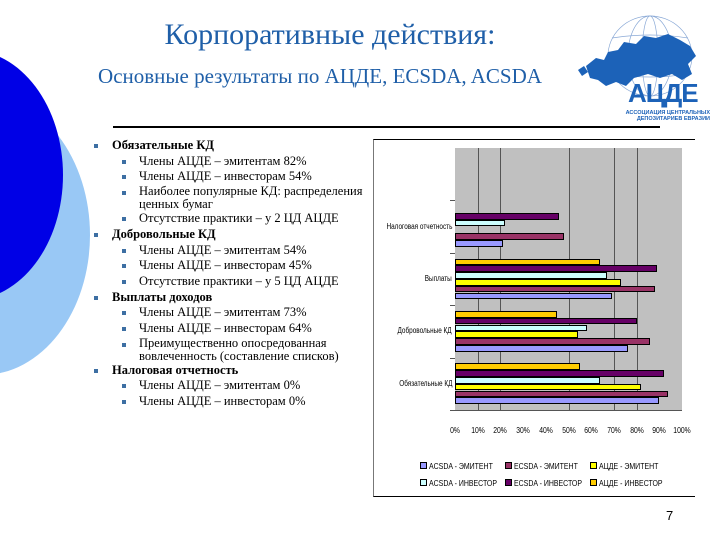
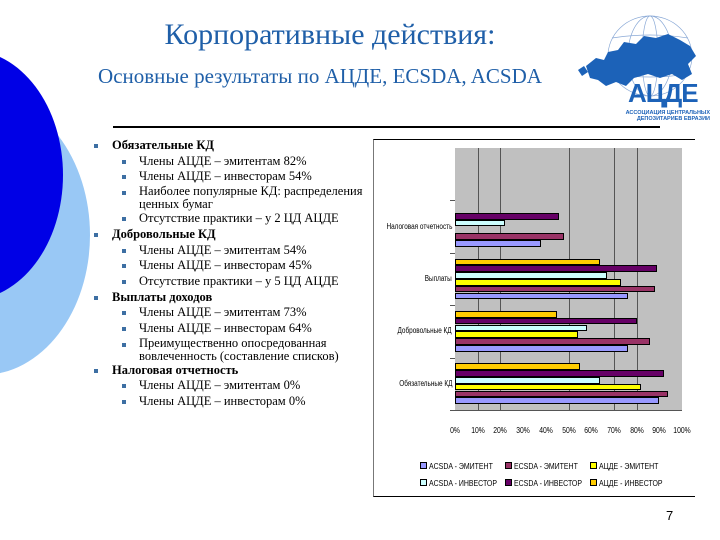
ACSDA - ЭМИТЕНТ/Выплаты: 69% -> 76%
ACSDA - ЭМИТЕНТ/Налоговая отчетность: 21% -> 38%
